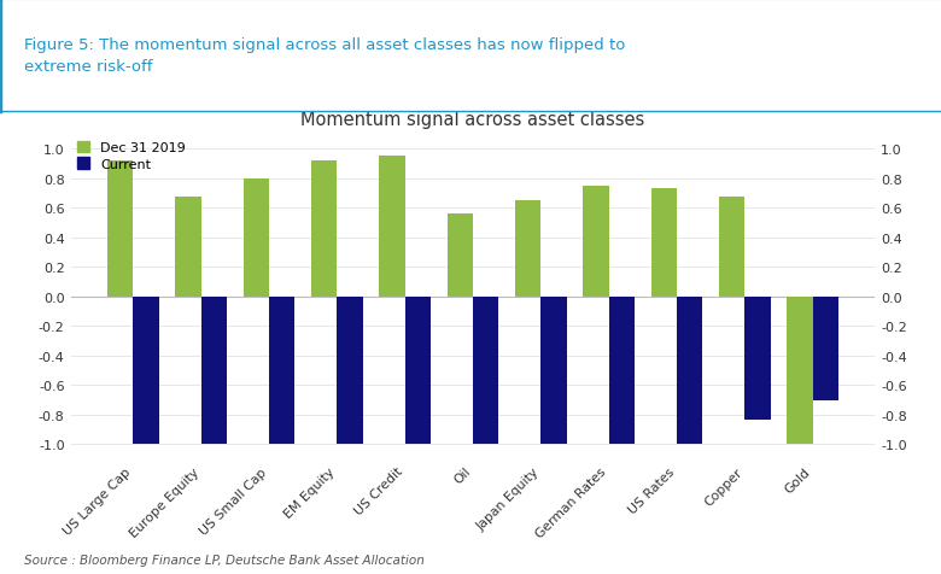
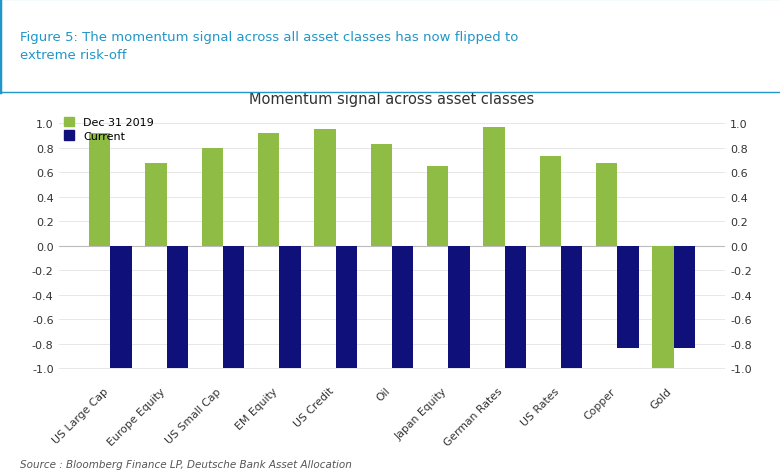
Dec 31 2019/Oil: 0.56 -> 0.83
Dec 31 2019/German Rates: 0.75 -> 0.97
Current/Gold: -0.70 -> -0.83
